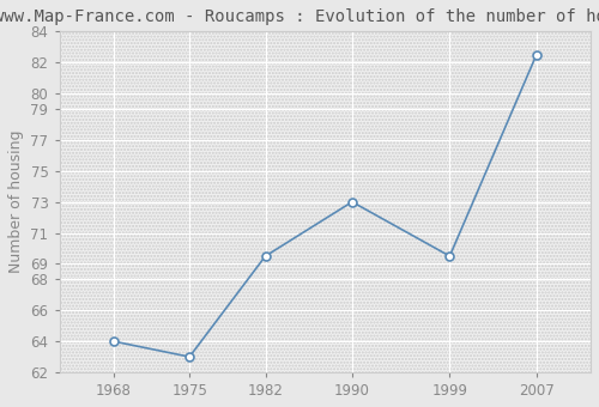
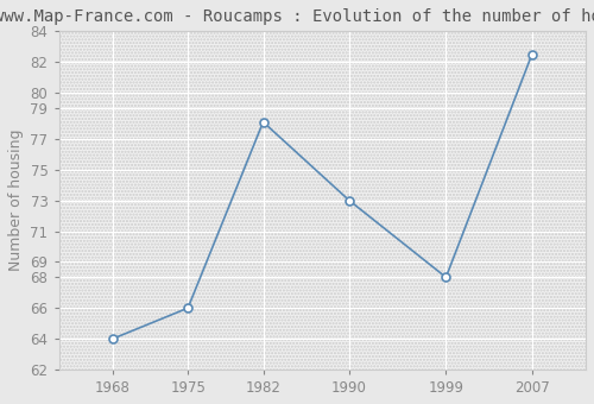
1975: 63.0 -> 66.0
1982: 69.5 -> 78.1
1999: 69.5 -> 68.0
